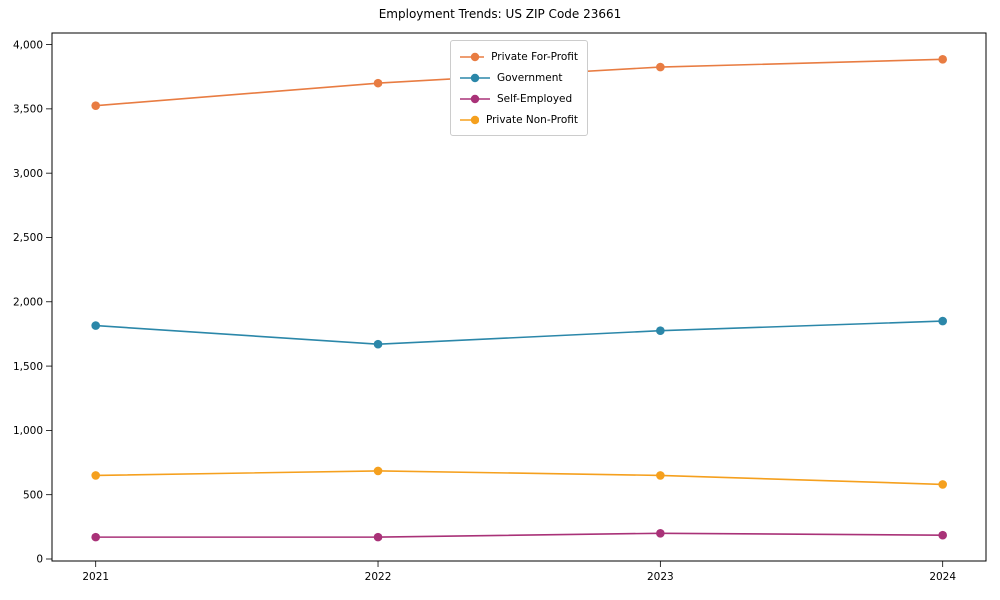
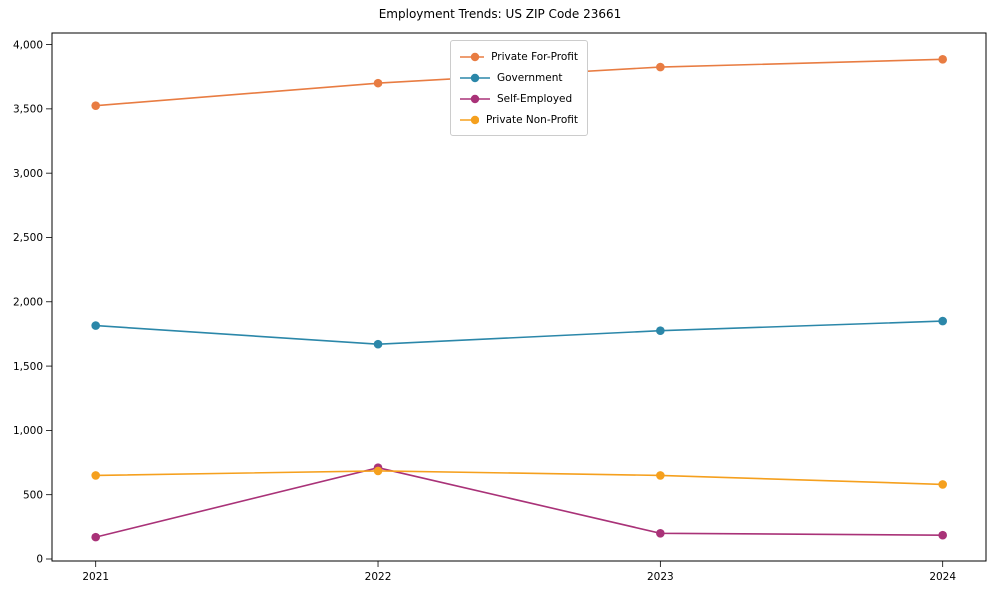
Self-Employed/2022: 170 -> 710
